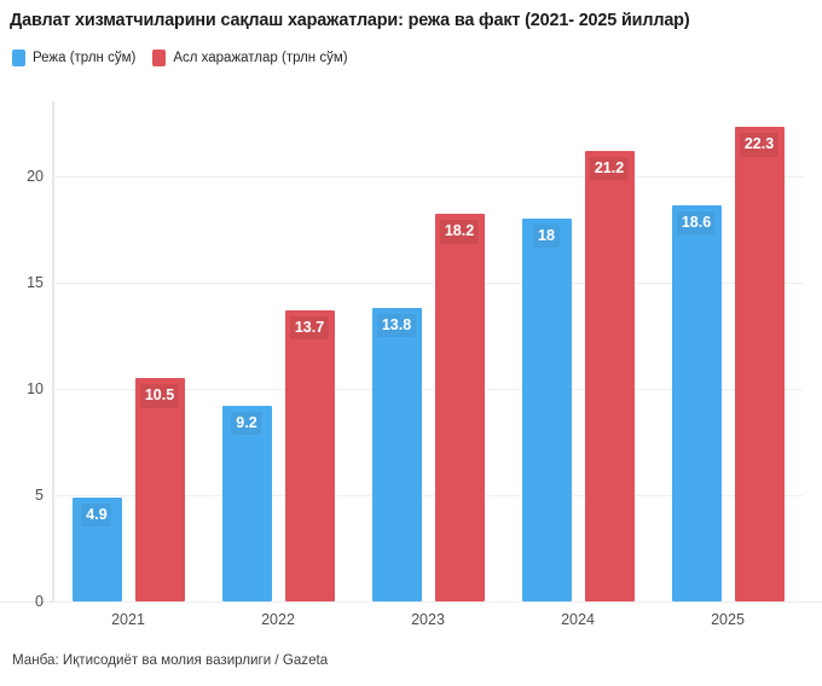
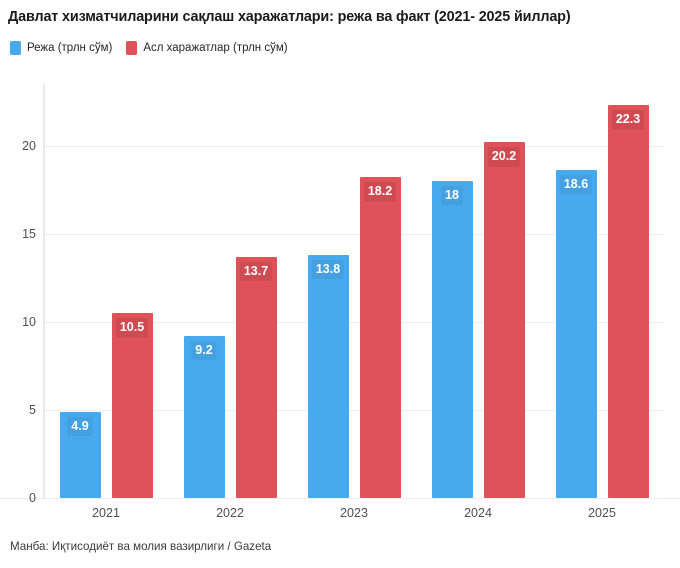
Асл харажатлар (трлн сўм)/2024: 21.2 -> 20.2
